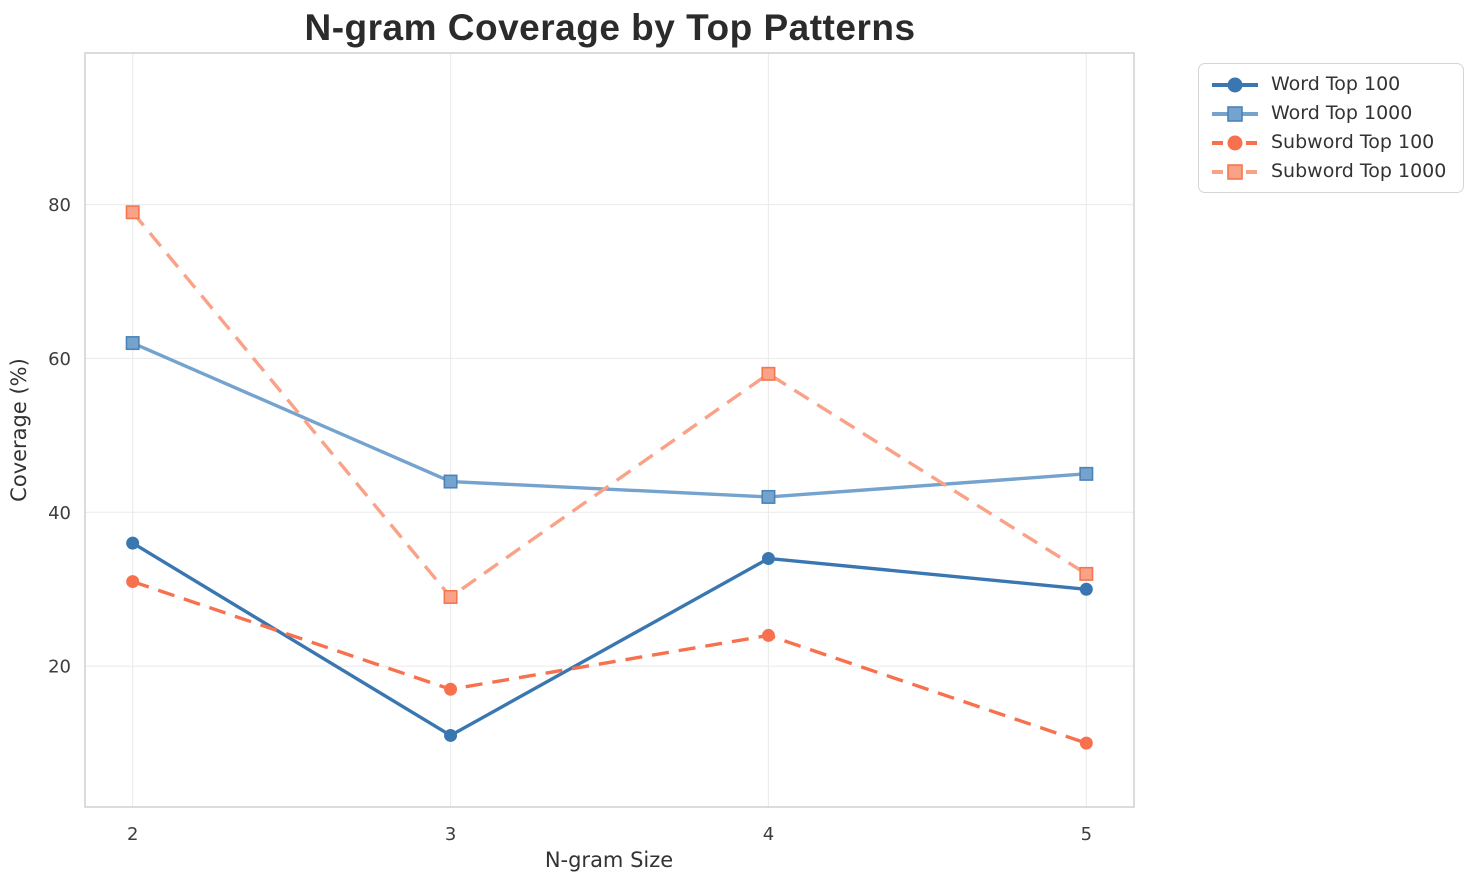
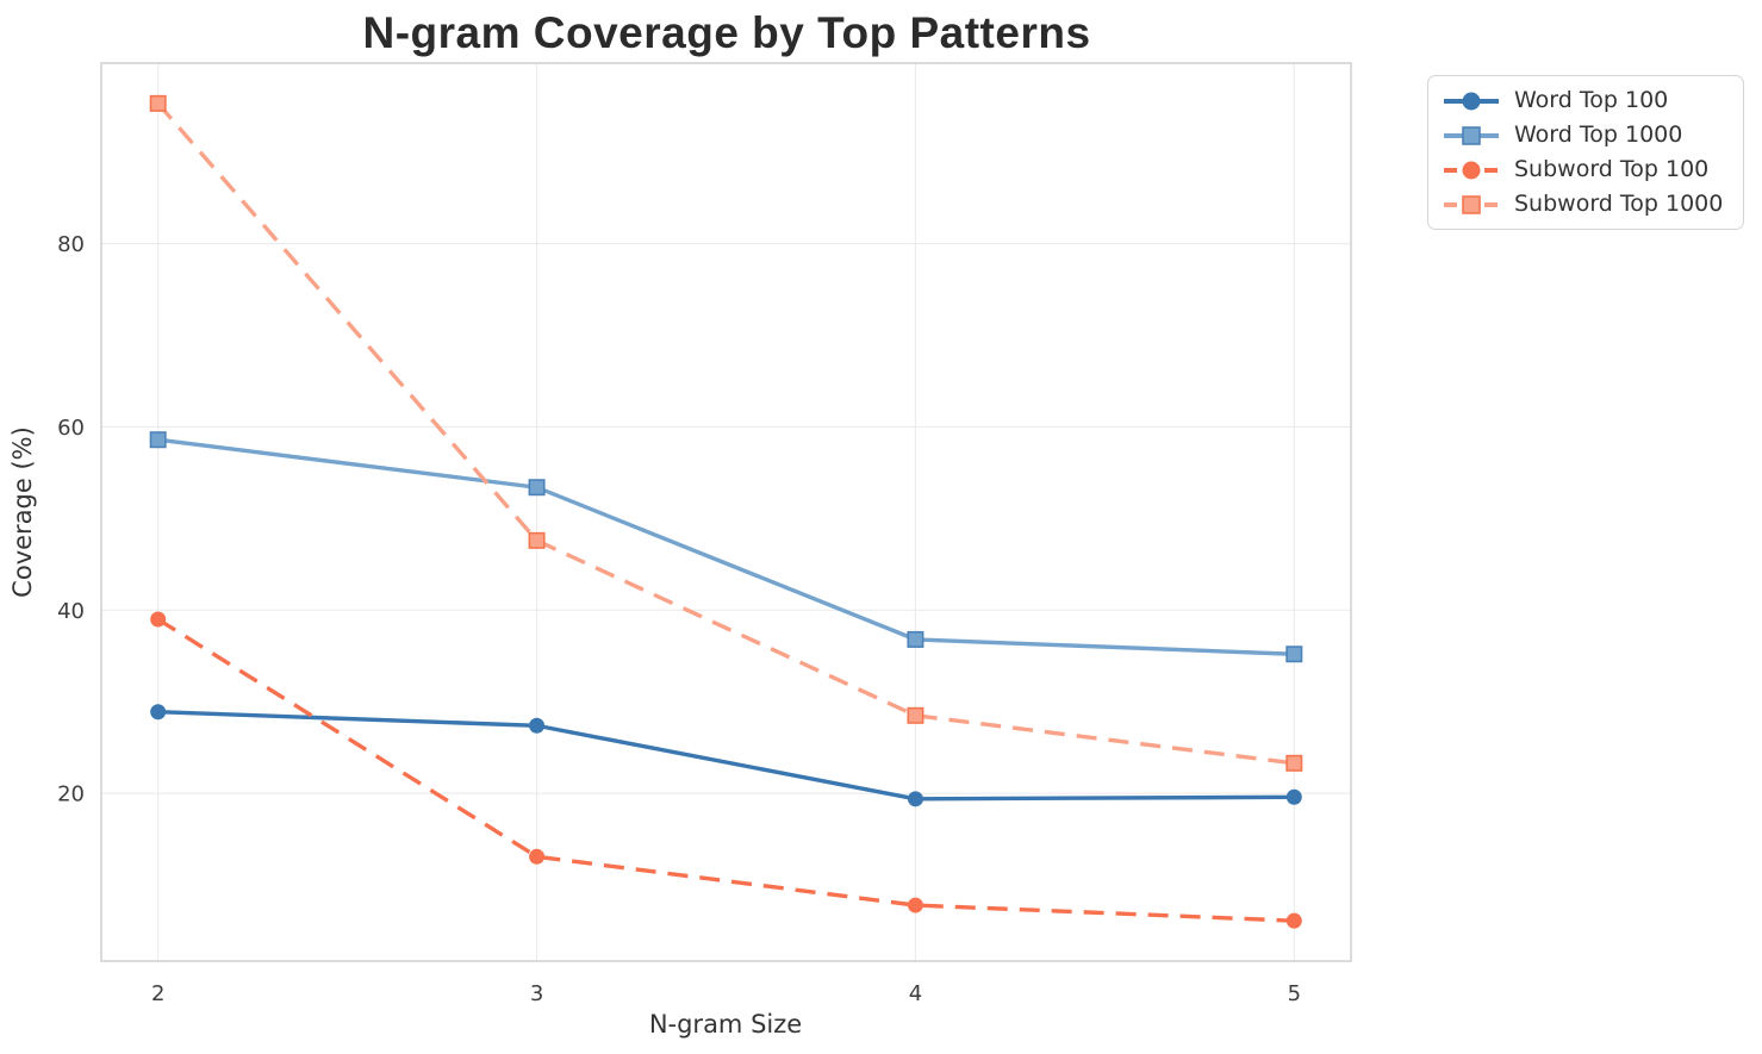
Word Top 100/2: 36 -> 29
Word Top 1000/2: 62 -> 59
Subword Top 100/2: 31 -> 39
Subword Top 1000/2: 79 -> 95
Word Top 100/3: 11 -> 27
Word Top 1000/3: 44 -> 53
Subword Top 100/3: 17 -> 13
Subword Top 1000/3: 29 -> 48
Word Top 100/4: 34 -> 19
Word Top 1000/4: 42 -> 37
Subword Top 100/4: 24 -> 8
Subword Top 1000/4: 58 -> 28
Word Top 100/5: 30 -> 20
Word Top 1000/5: 45 -> 35
Subword Top 100/5: 10 -> 6
Subword Top 1000/5: 32 -> 23
